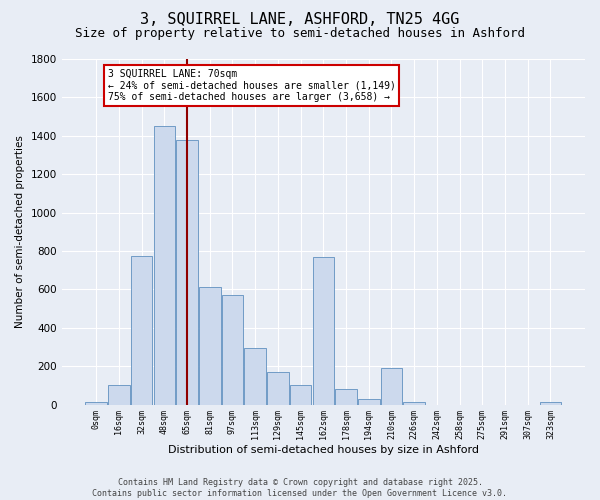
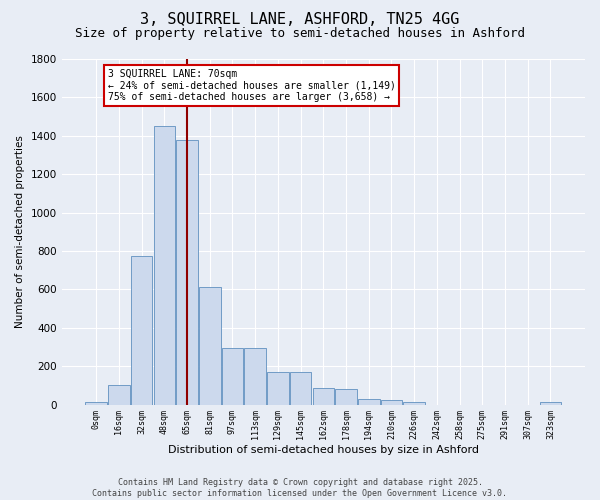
97sqm: 570 -> 300
145sqm: 100 -> 170
162sqm: 770 -> 80
210sqm: 190 -> 20
